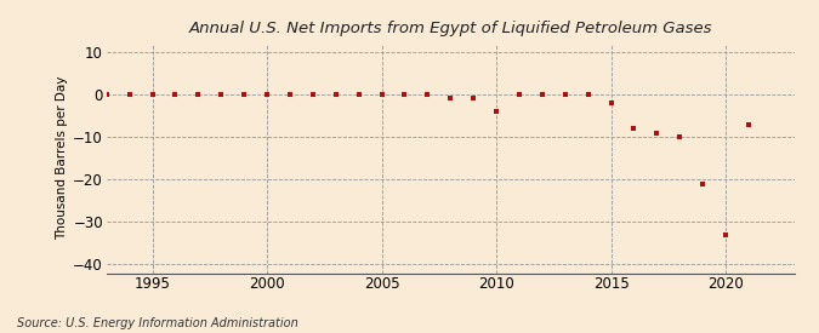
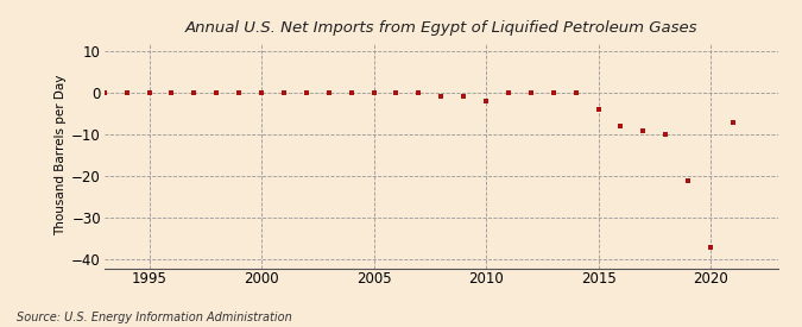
2010: -4 -> -2
2015: -2 -> -4
2020: -33 -> -37
